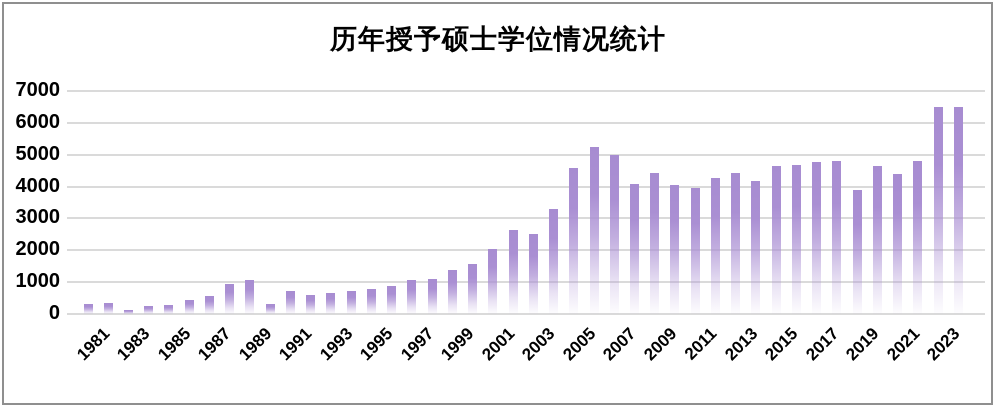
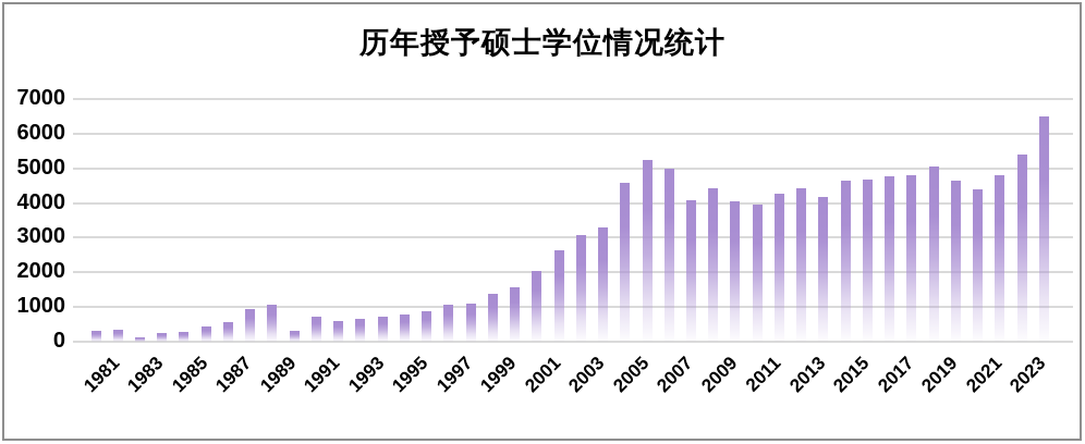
2003: 2500 -> 3100
2019: 3900 -> 5000
2023: 6500 -> 5400
